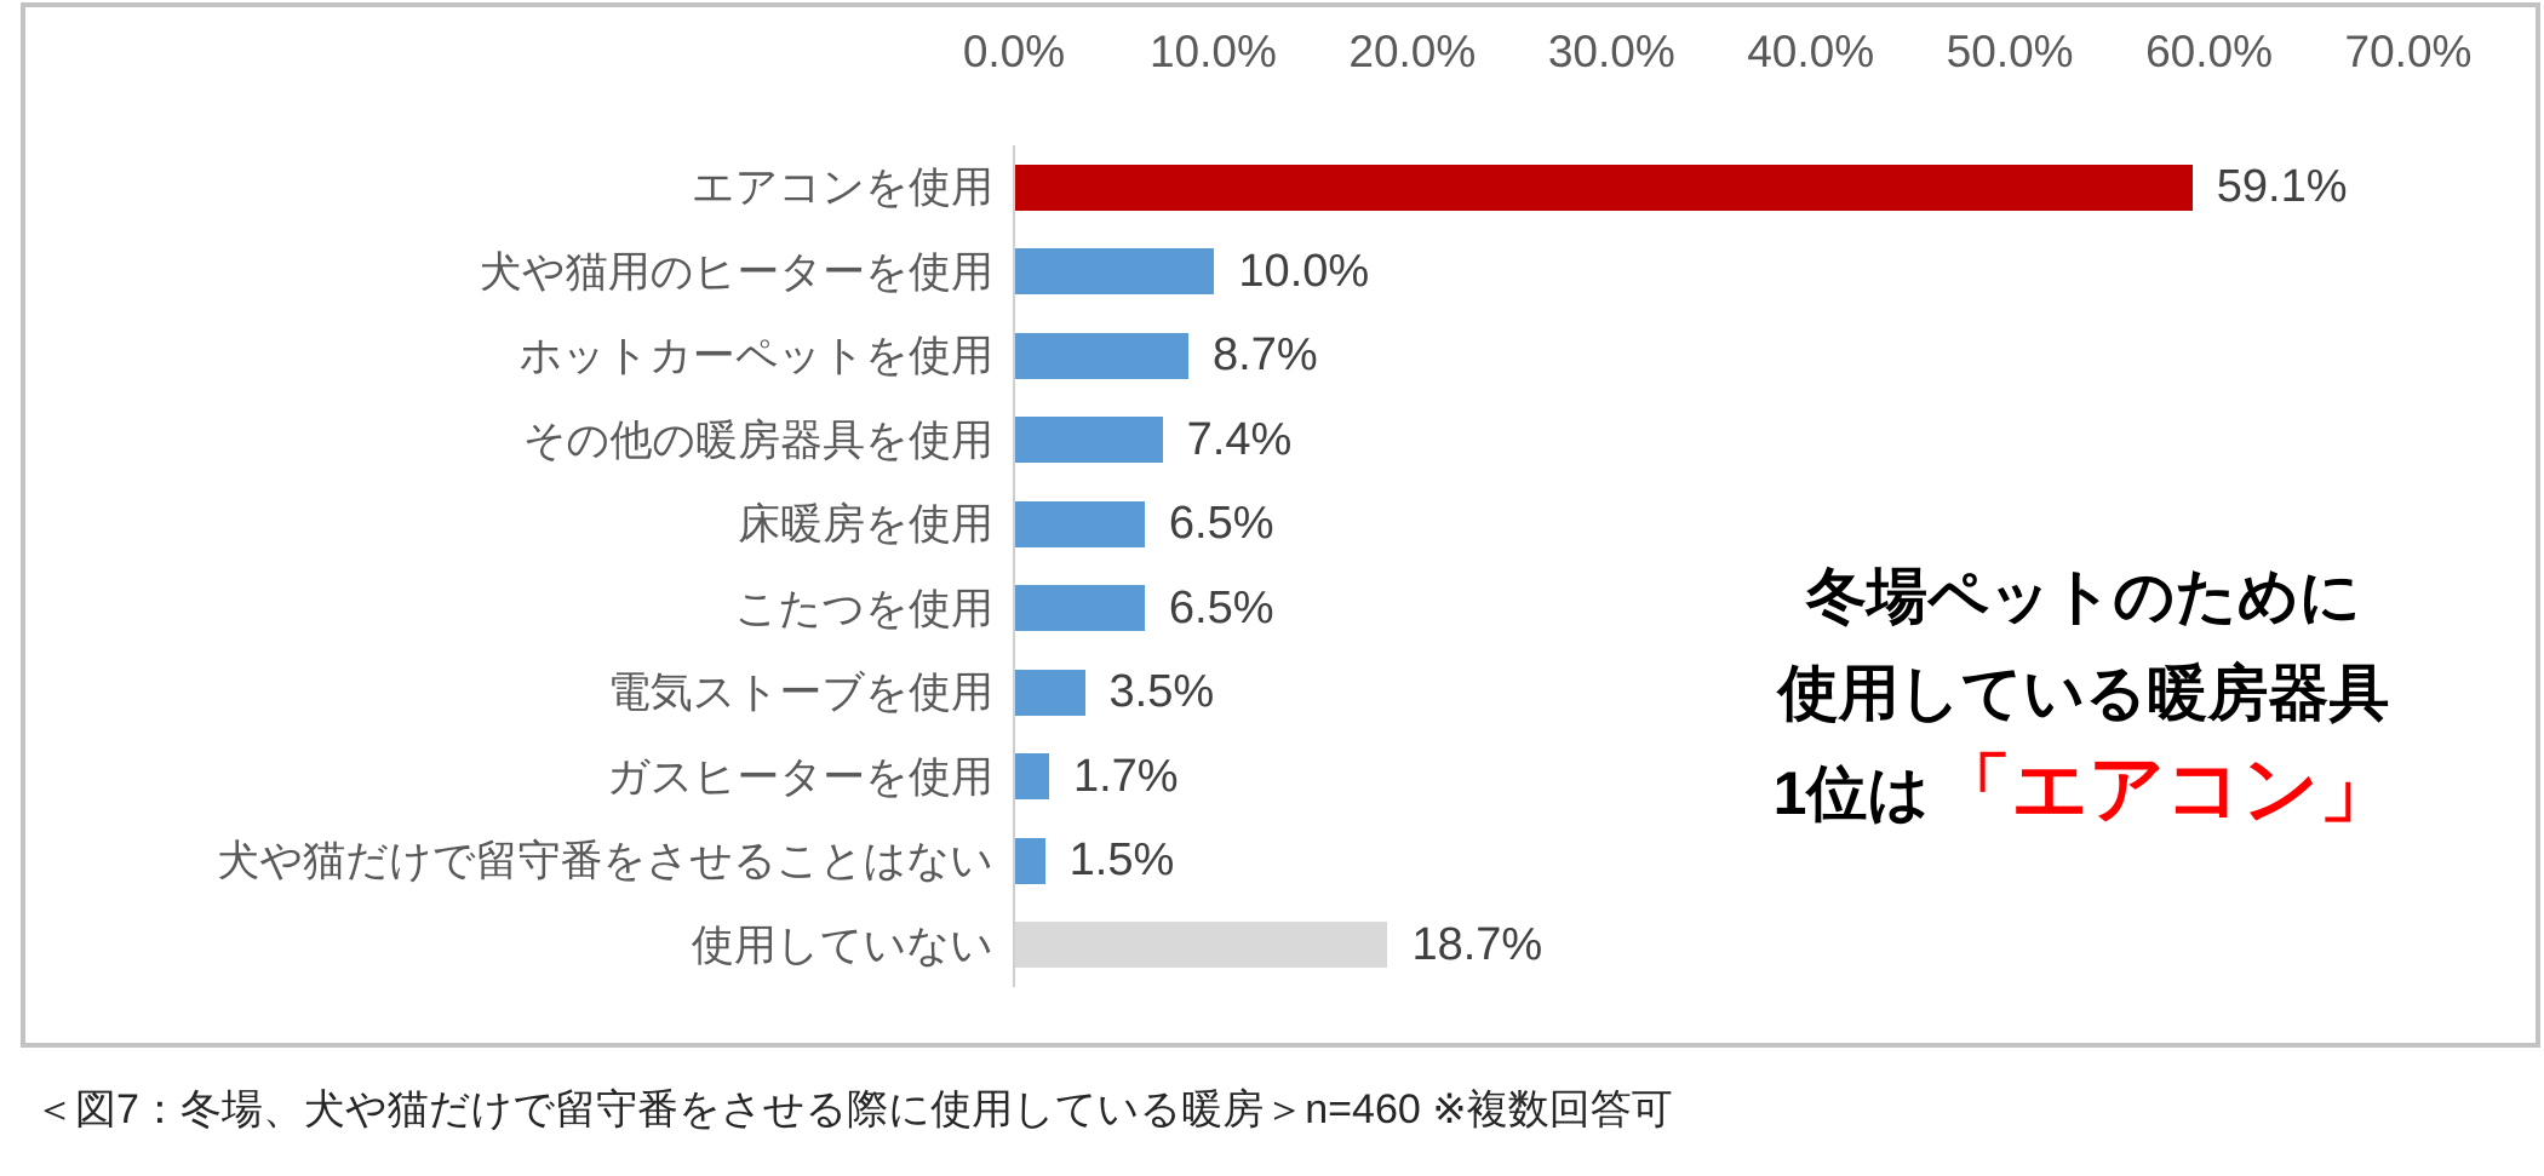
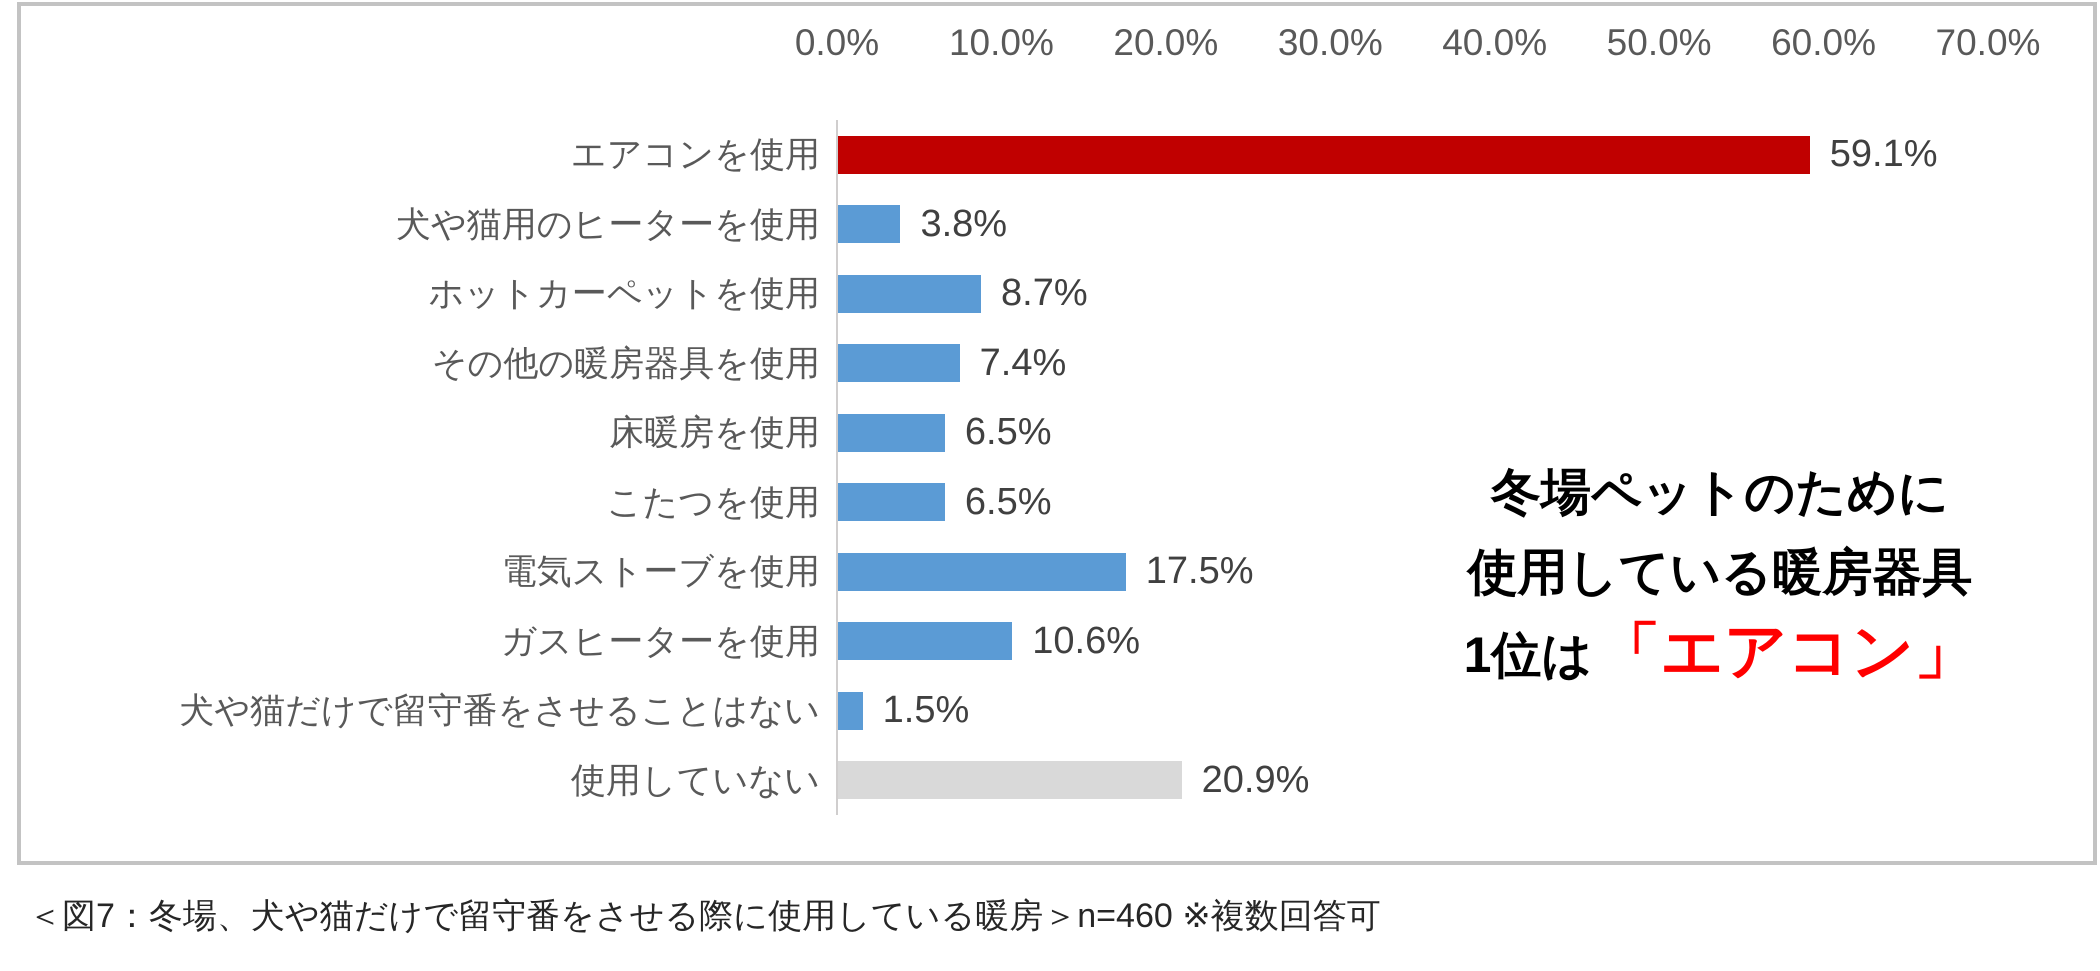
犬や猫用のヒーターを使用: 10.0% -> 3.8%
電気ストーブを使用: 3.5% -> 17.5%
ガスヒーターを使用: 1.7% -> 10.6%
使用していない: 18.7% -> 20.9%
